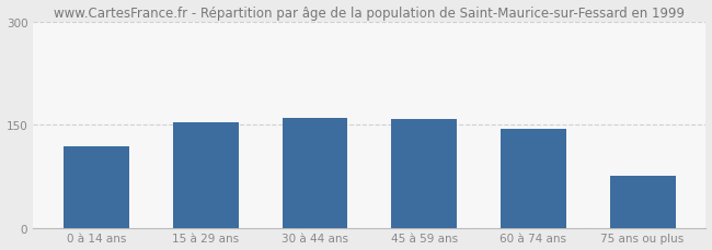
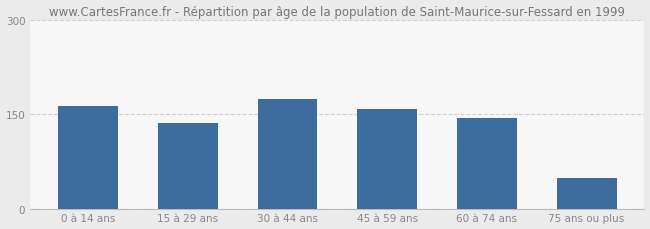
0 à 14 ans: 118 -> 163
15 à 29 ans: 154 -> 137
30 à 44 ans: 160 -> 175
75 ans ou plus: 76 -> 48
